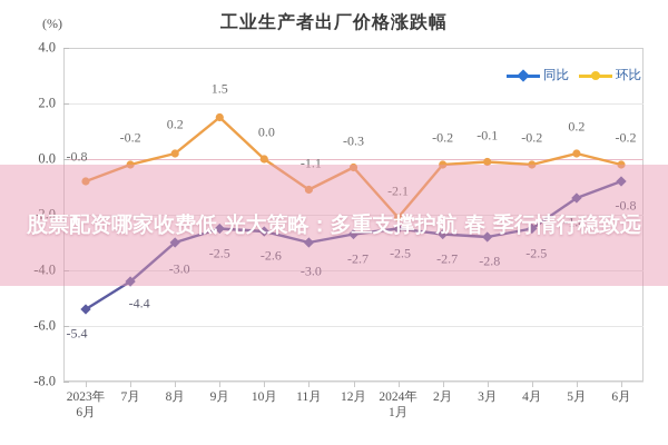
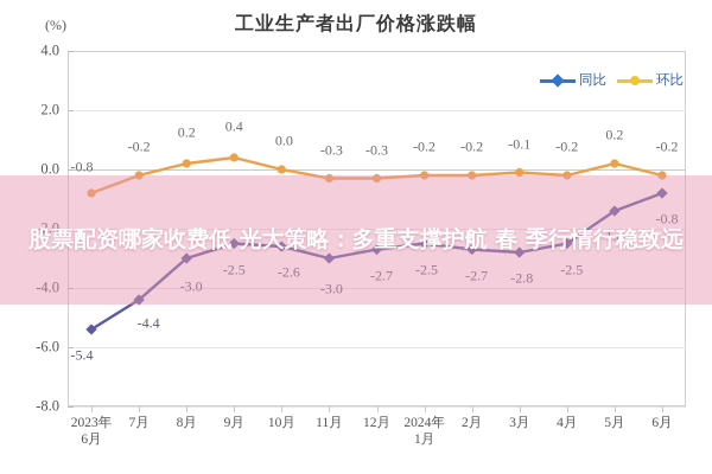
环比/9月: 1.5 -> 0.4
环比/11月: -1.1 -> -0.3
环比/2024年 1月: -2.1 -> -0.2
